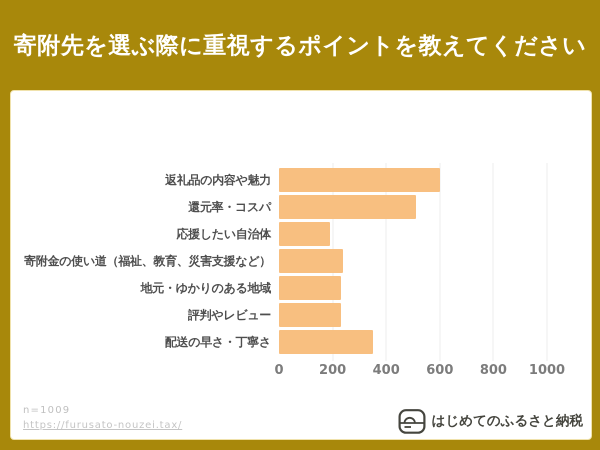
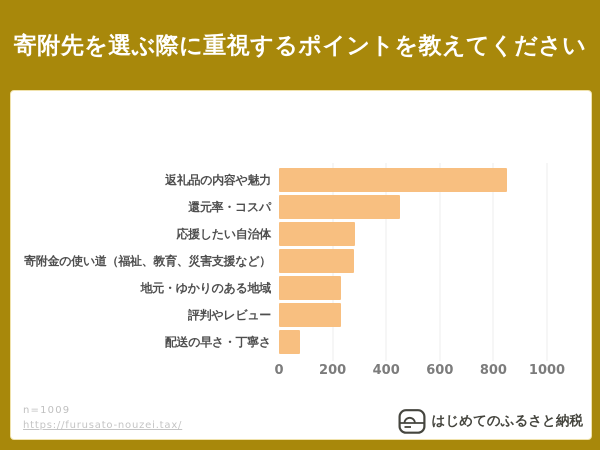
返礼品の内容や魅力: 600 -> 850
還元率・コスパ: 510 -> 450
応援したい自治体: 190 -> 280
寄附金の使い道（福祉、教育、災害支援など）: 240 -> 280
配送の早さ・丁寧さ: 350 -> 80
